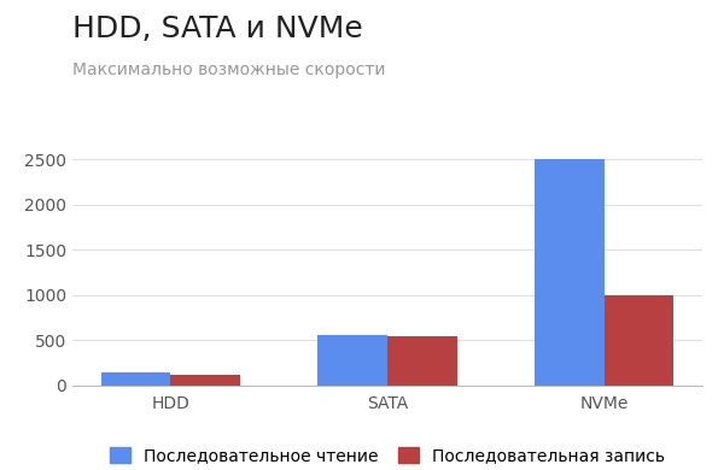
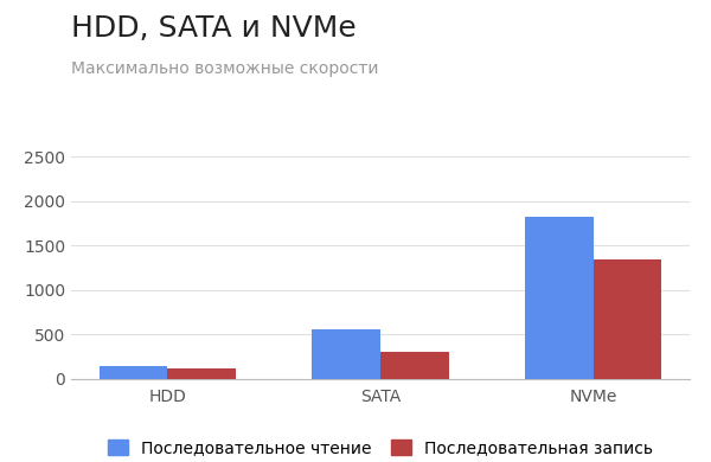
Последовательная запись/SATA: 540 -> 300
Последовательное чтение/NVMe: 2500 -> 1820
Последовательная запись/NVMe: 1000 -> 1340
